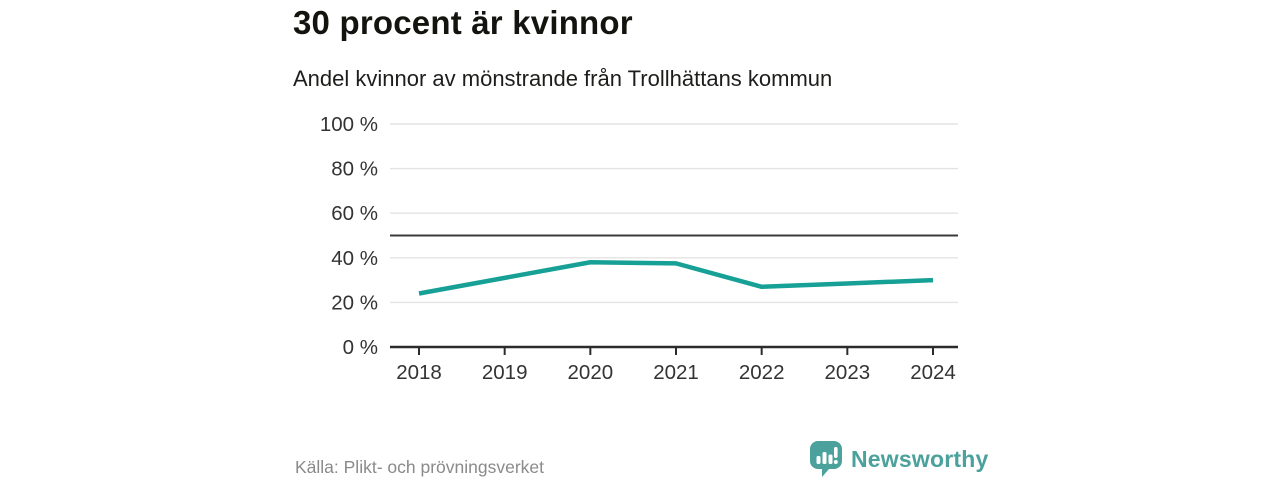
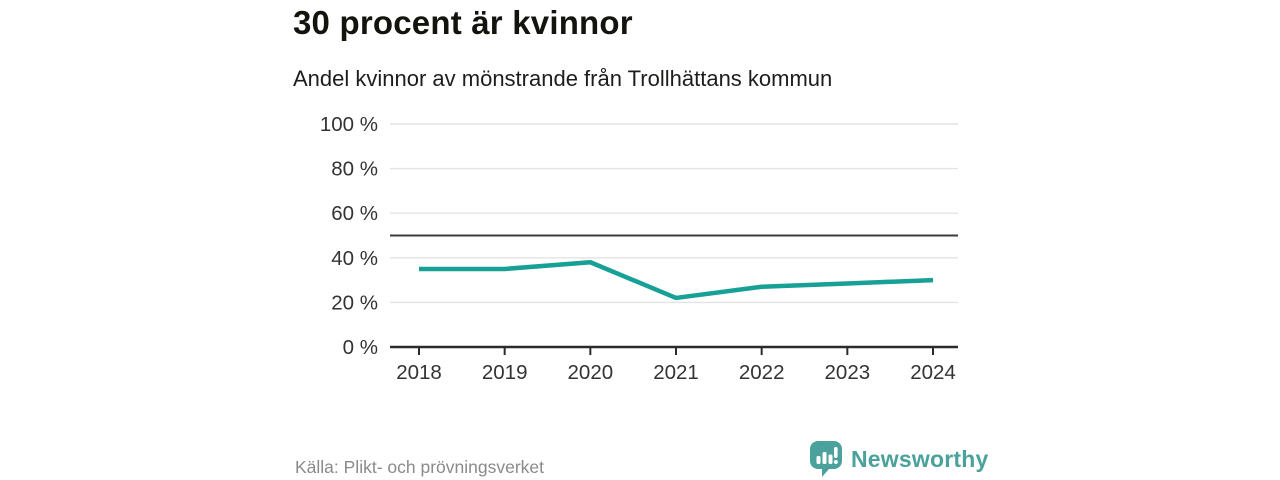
2018: 24% -> 35%
2019: 31% -> 35%
2021: 38% -> 22%
